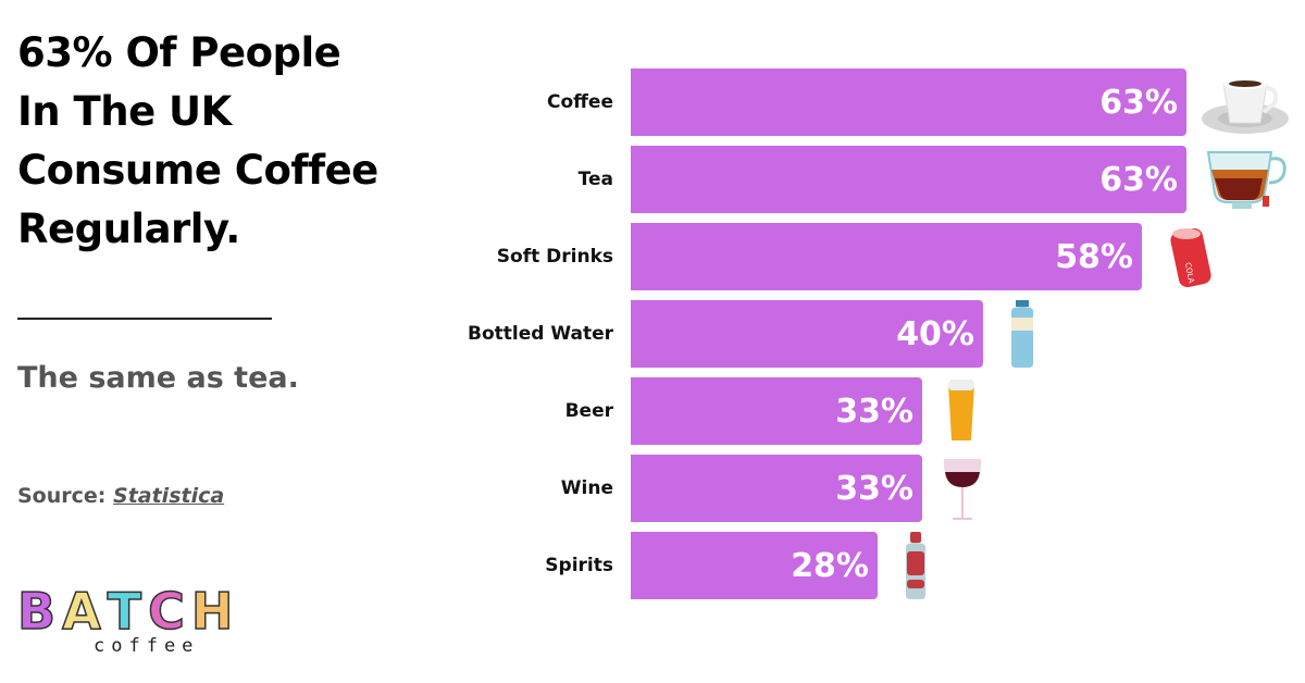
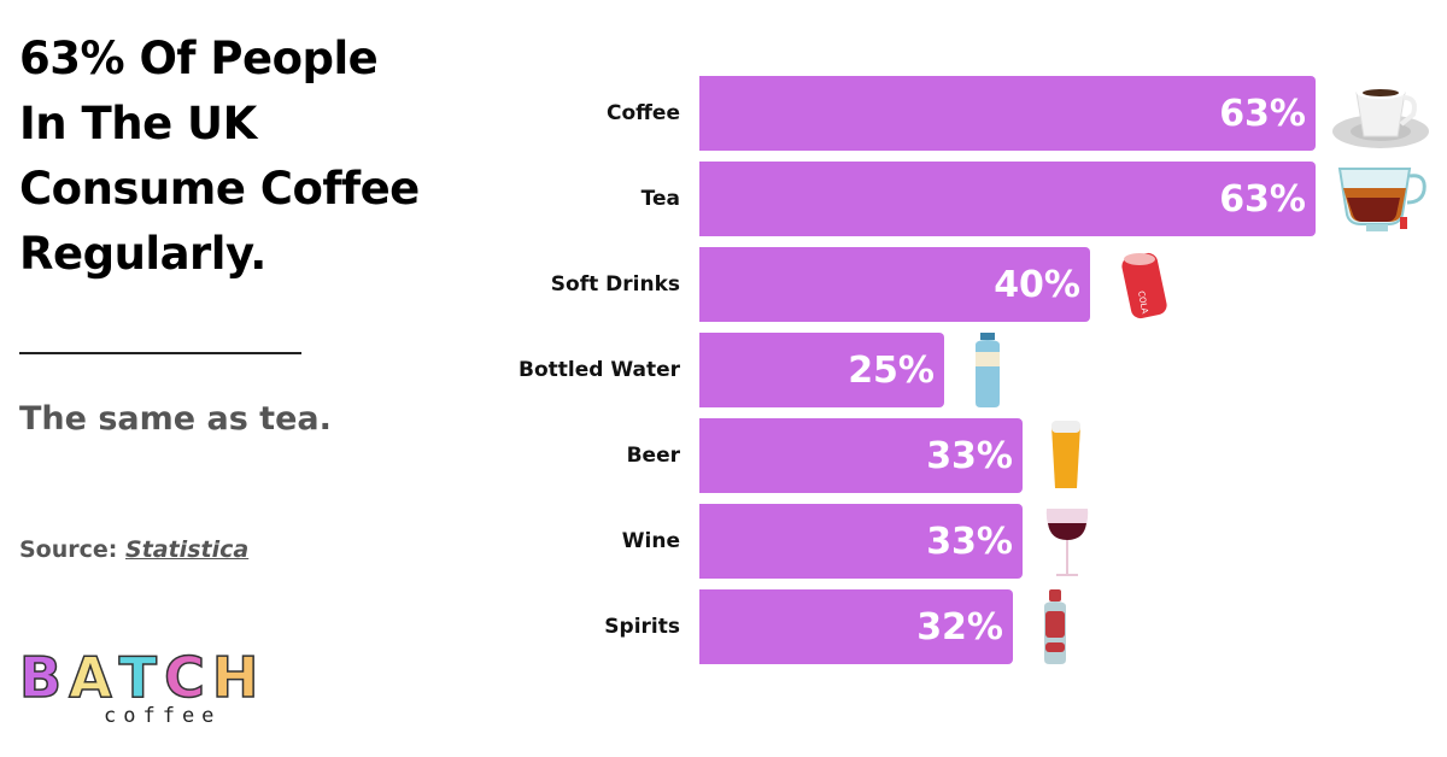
Soft Drinks: 58% -> 40%
Bottled Water: 40% -> 25%
Spirits: 28% -> 32%
